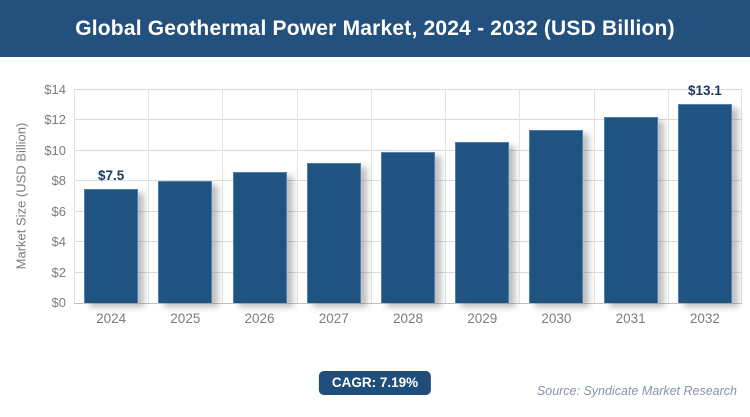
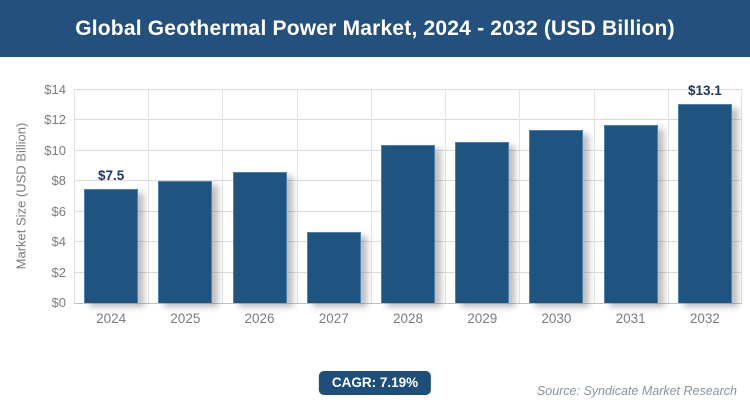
2027: $9.2 -> $4.7
2028: $9.9 -> $10.4
2031: $12.2 -> $11.7
